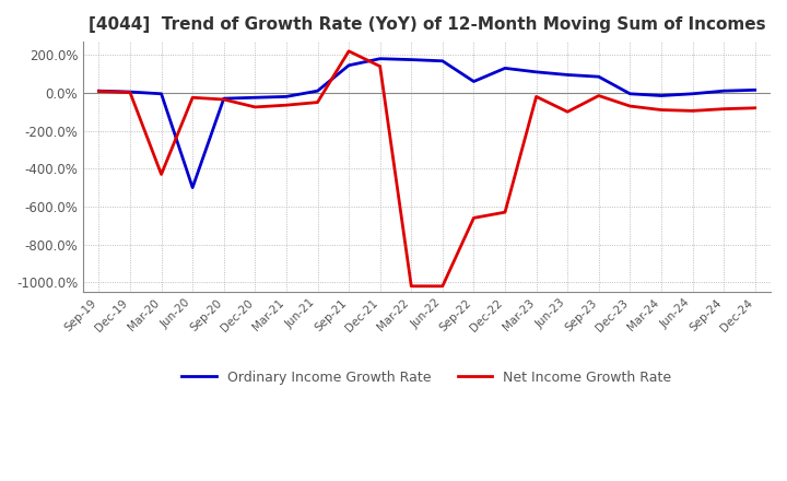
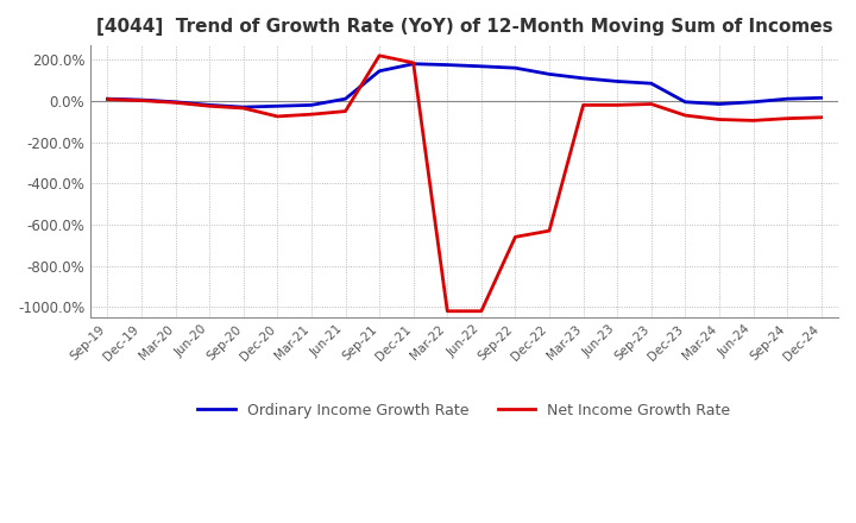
Net Income Growth Rate/Mar-20: -430% -> -10%
Ordinary Income Growth Rate/Jun-20: -500% -> -20%
Net Income Growth Rate/Dec-21: 140% -> 180%
Ordinary Income Growth Rate/Sep-22: 60% -> 160%
Net Income Growth Rate/Jun-23: -100% -> -20%
